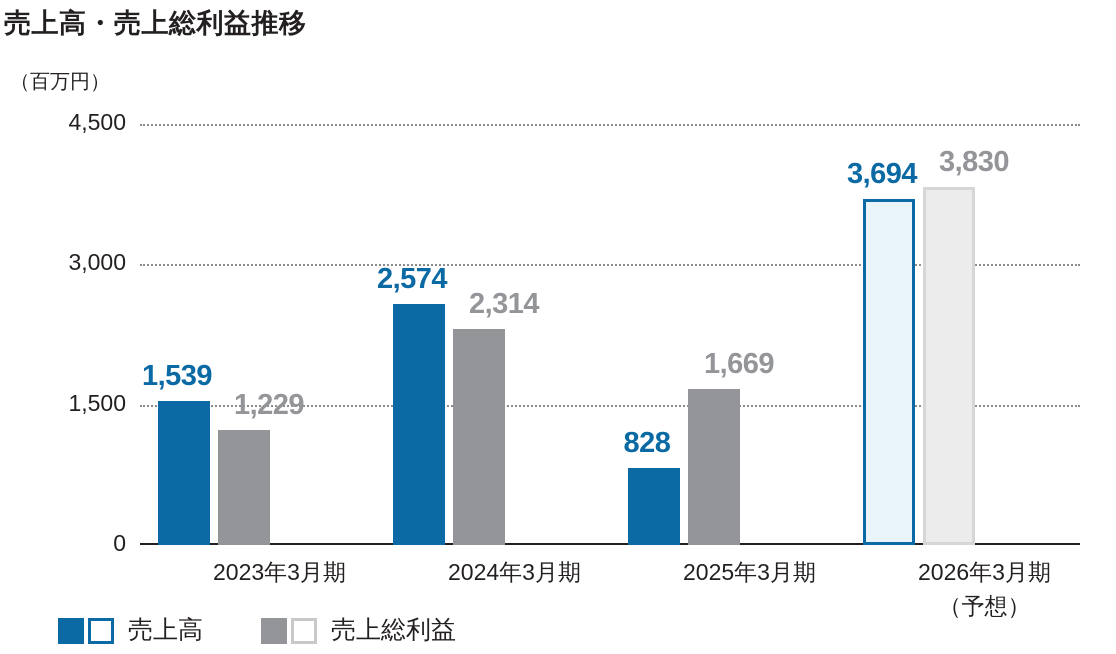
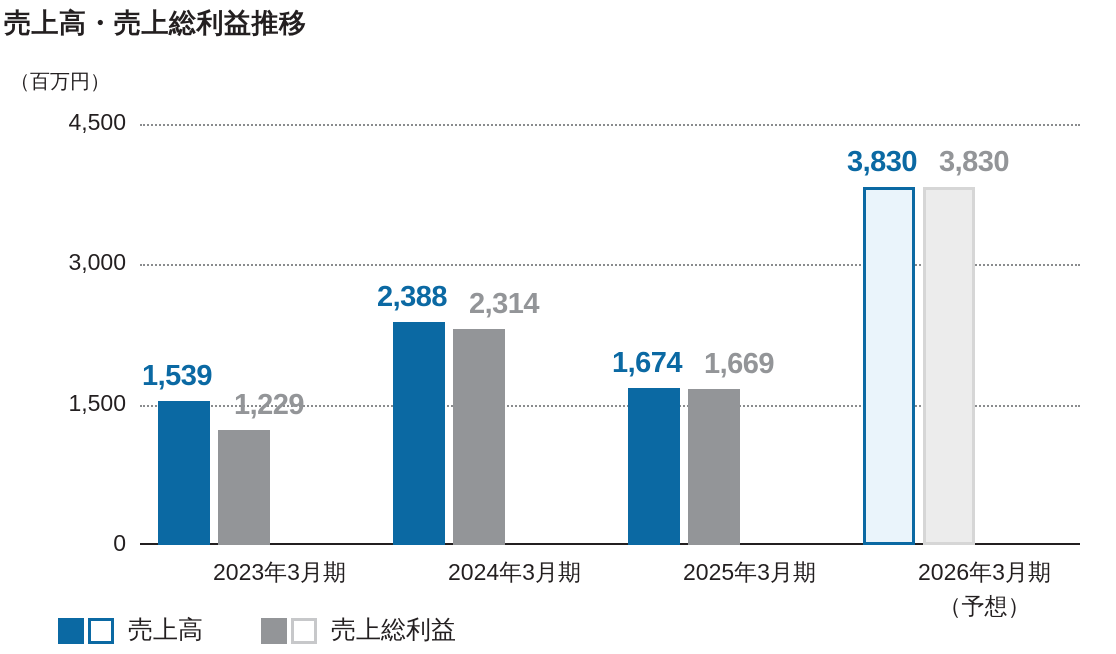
売上高/2024年3月期: 2,574 -> 2,388
売上高/2025年3月期: 828 -> 1,674
売上高/2026年3月期: 3,694 -> 3,830
